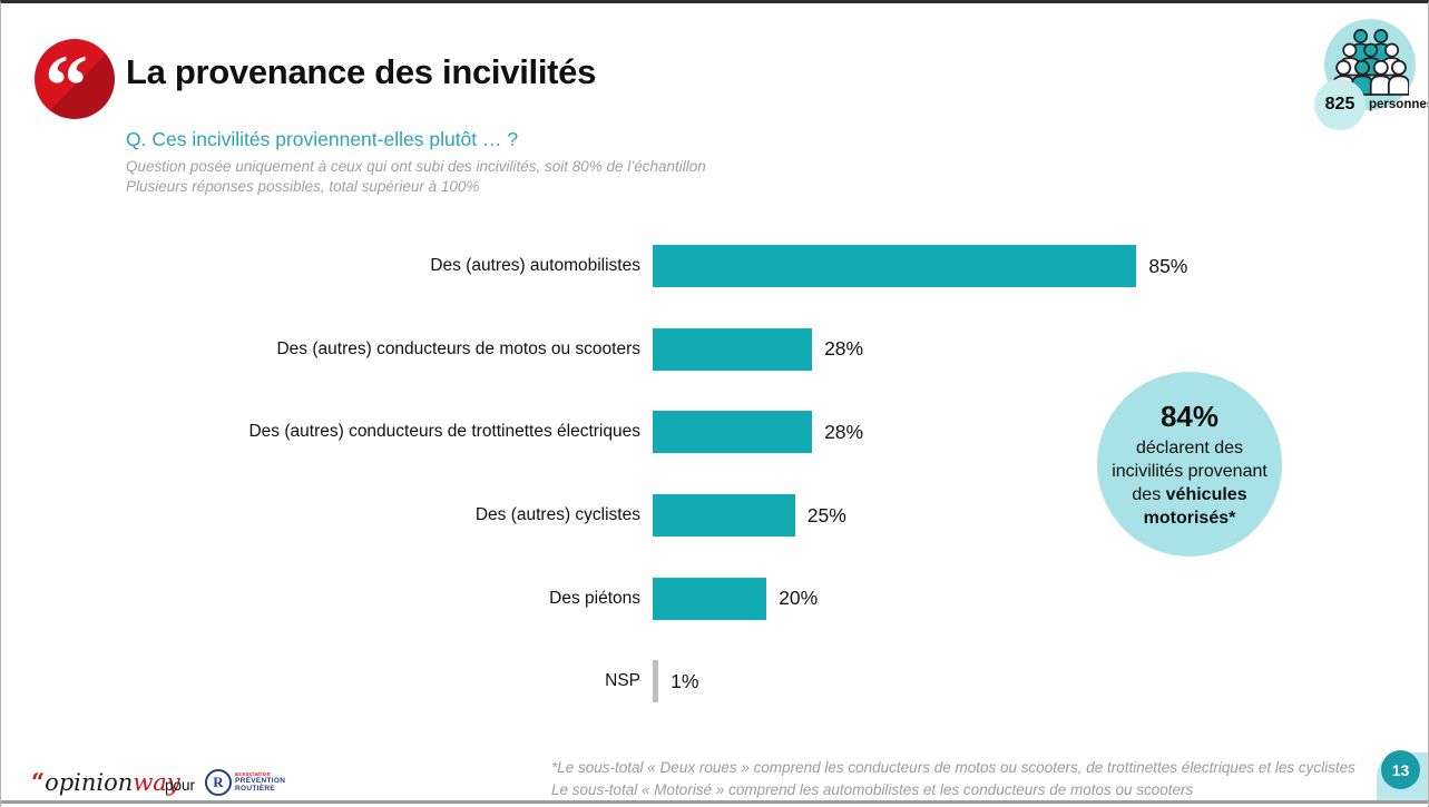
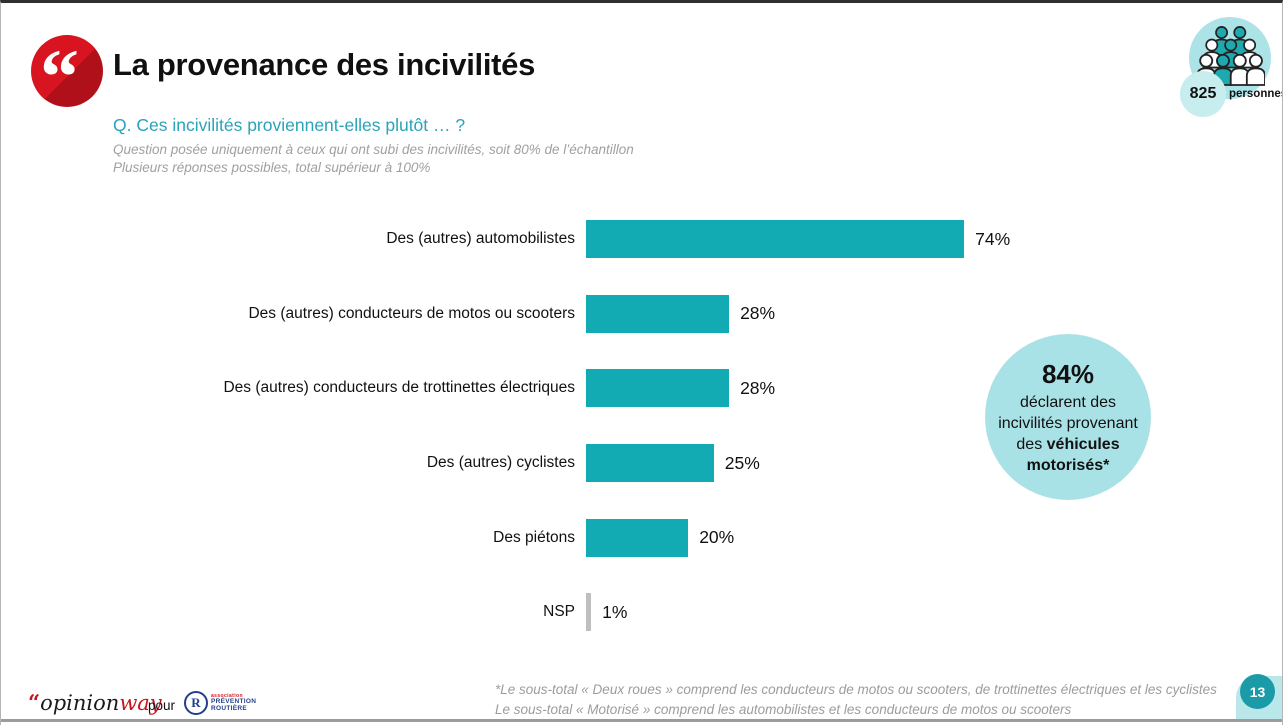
Des (autres) automobilistes: 85% -> 74%
